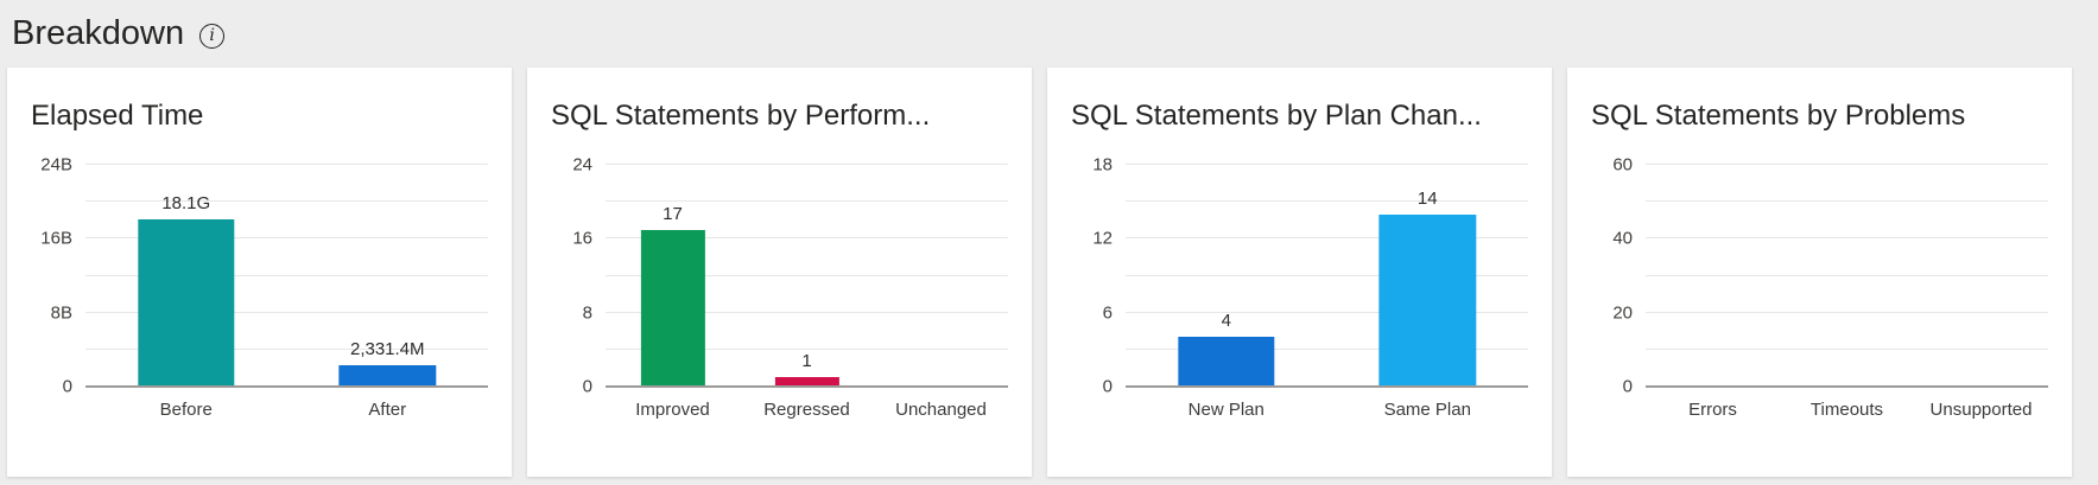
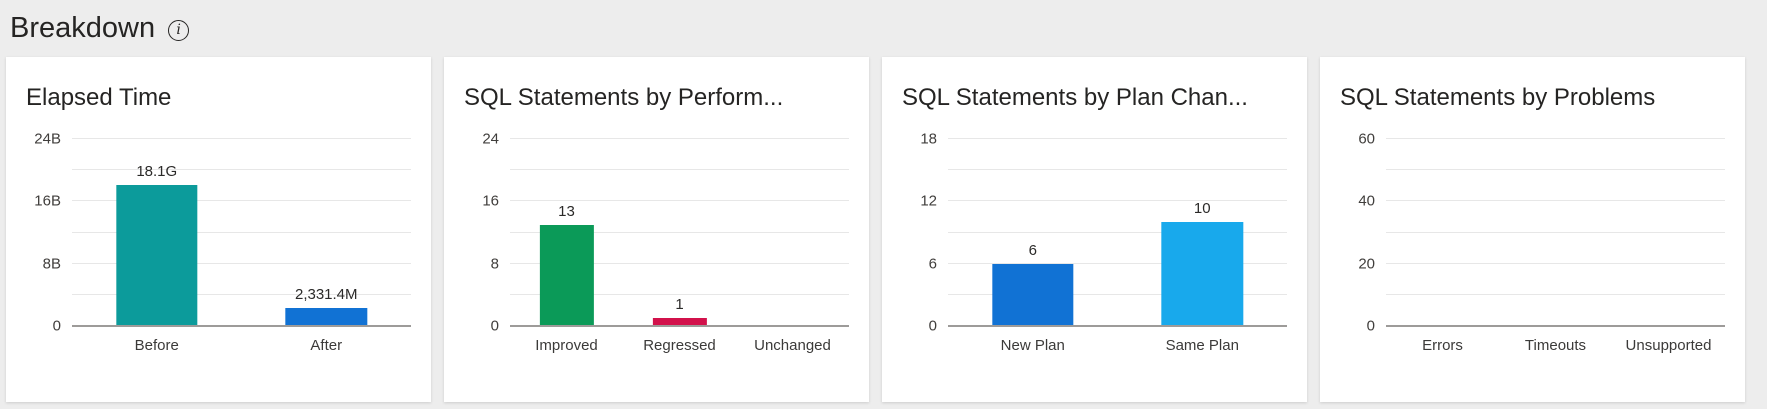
SQL Statements by Perform.../Improved: 17 -> 13
SQL Statements by Plan Chan.../New Plan: 4 -> 6
SQL Statements by Plan Chan.../Same Plan: 14 -> 10
